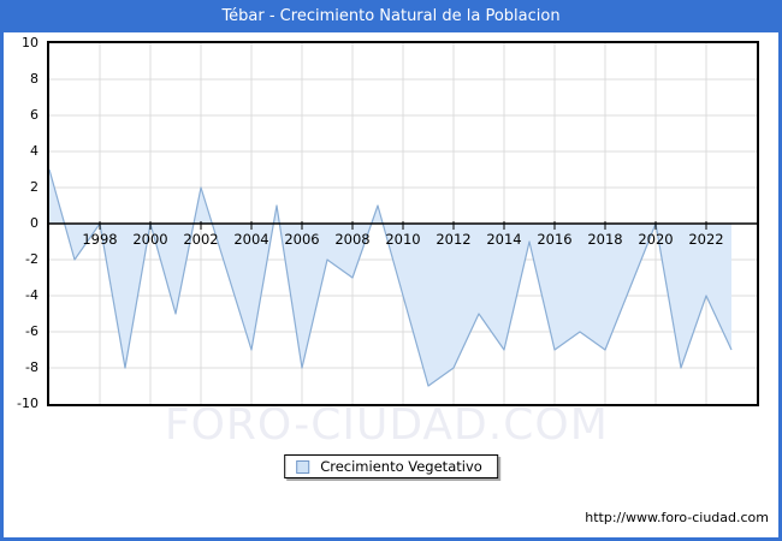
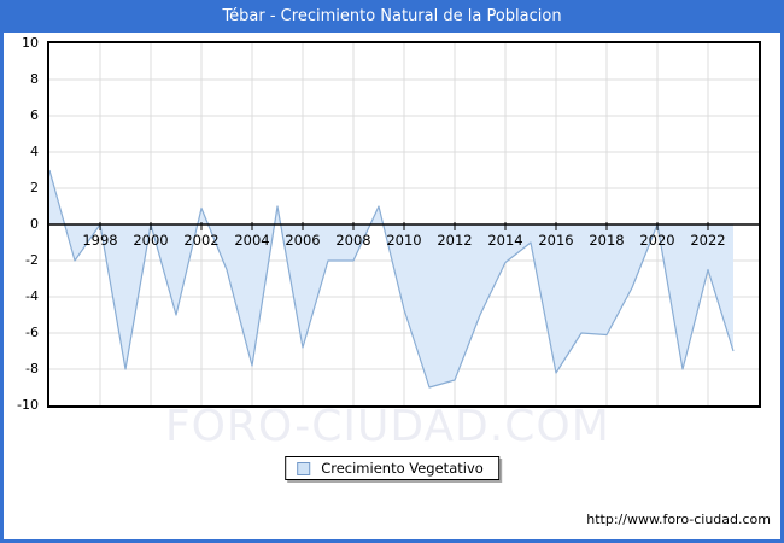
2002: 2.0 -> 0.9
2004: -7.0 -> -7.8
2006: -8.0 -> -6.8
2008: -3.0 -> -2.0
2010: -4.0 -> -4.7
2012: -8.0 -> -8.6
2014: -7.0 -> -2.1
2016: -7.0 -> -8.2
2018: -7.0 -> -6.1
2022: -4.0 -> -2.5
